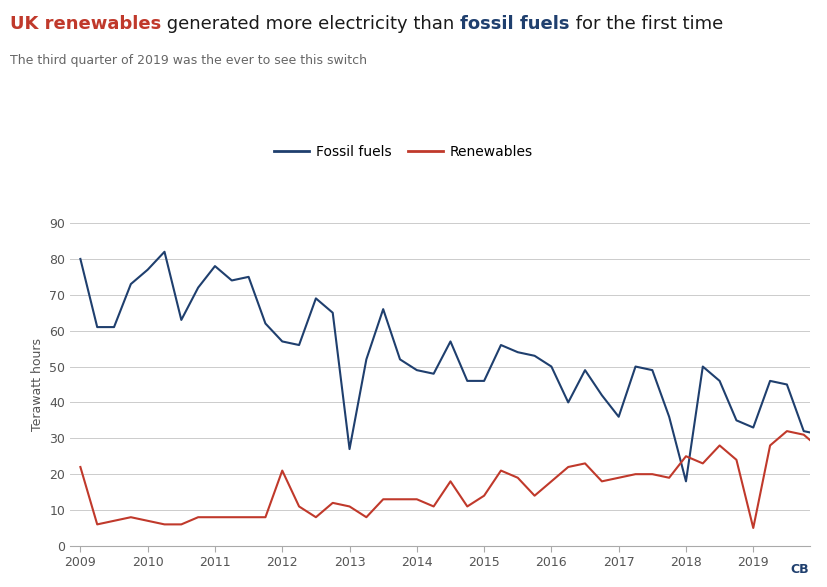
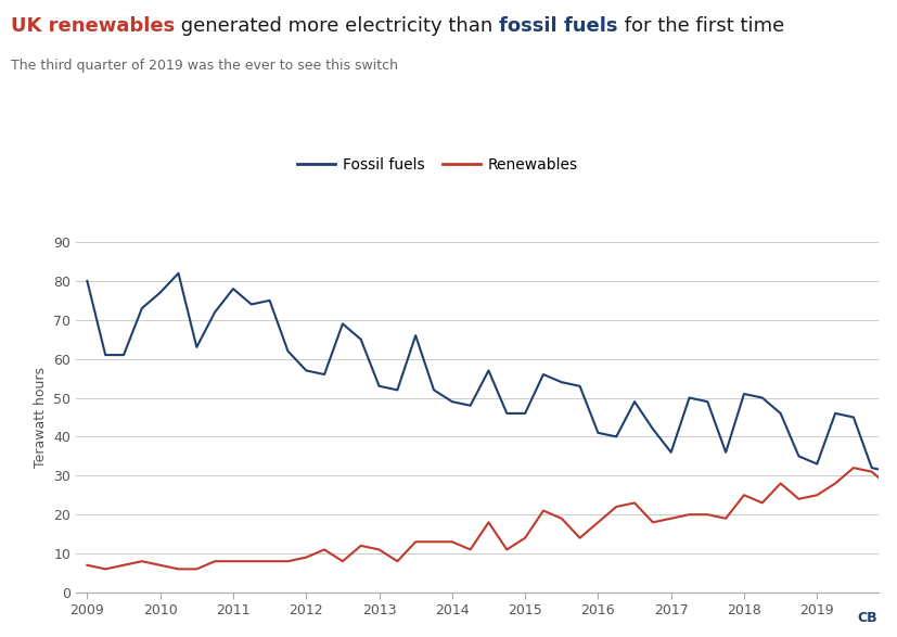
Renewables/2009: 22 -> 7
Renewables/2012: 21 -> 9
Fossil fuels/2013: 27 -> 53
Fossil fuels/2016: 50 -> 41
Fossil fuels/2018: 18 -> 51
Renewables/2019: 5 -> 25
